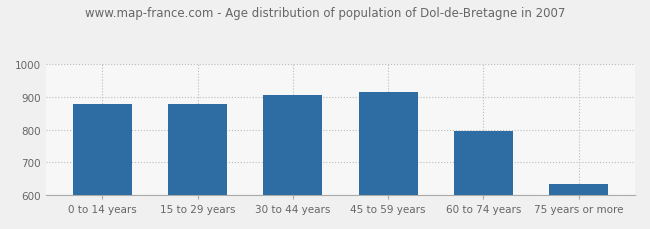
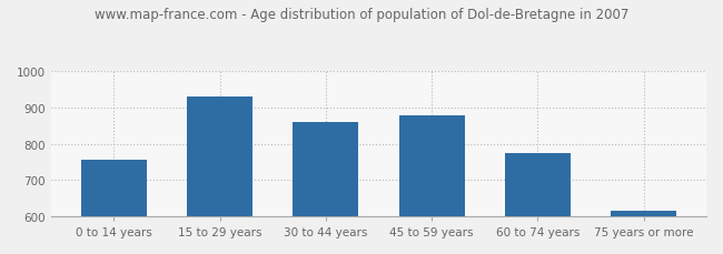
0 to 14 years: 880 -> 757
15 to 29 years: 880 -> 930
30 to 44 years: 905 -> 860
45 to 59 years: 915 -> 878
60 to 74 years: 795 -> 775
75 years or more: 635 -> 615
